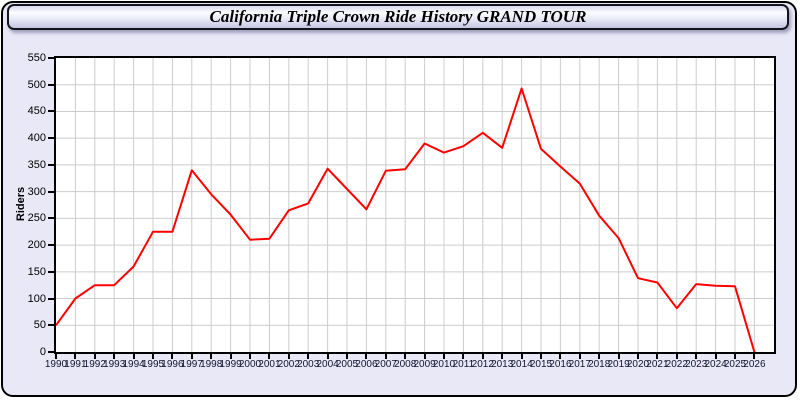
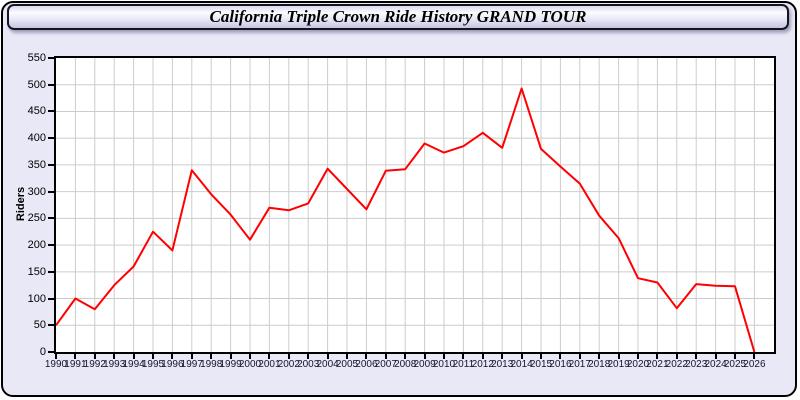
1992: 120 -> 80
1996: 220 -> 190
2001: 210 -> 270
